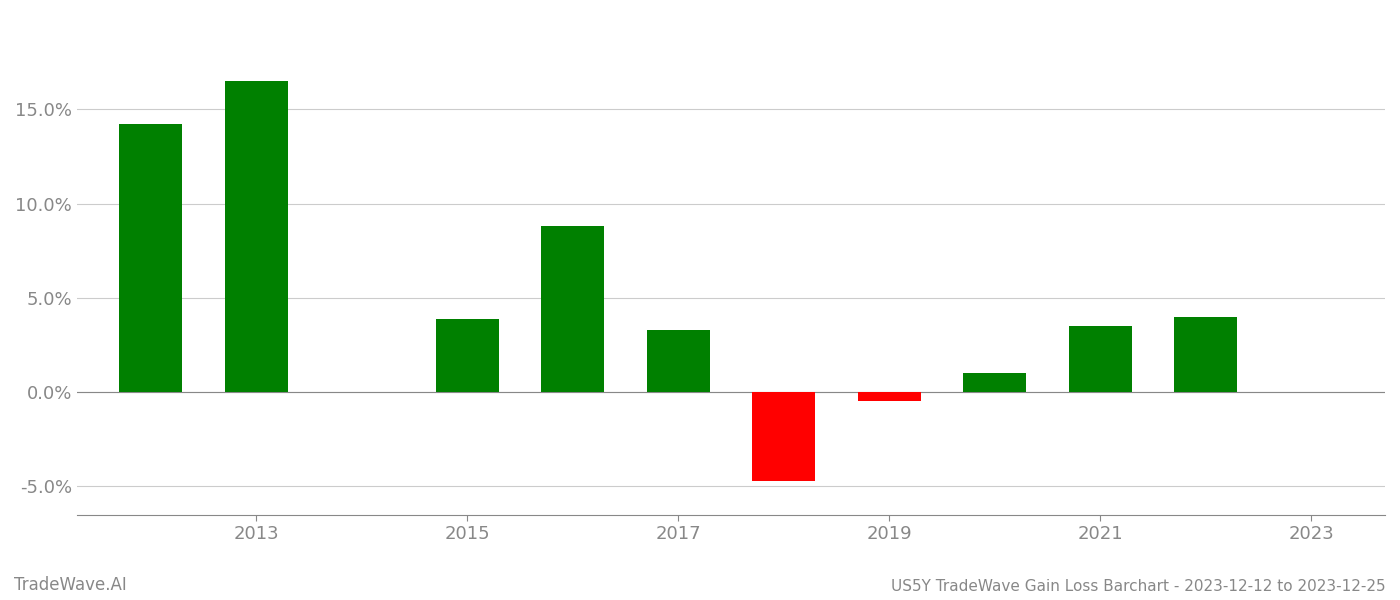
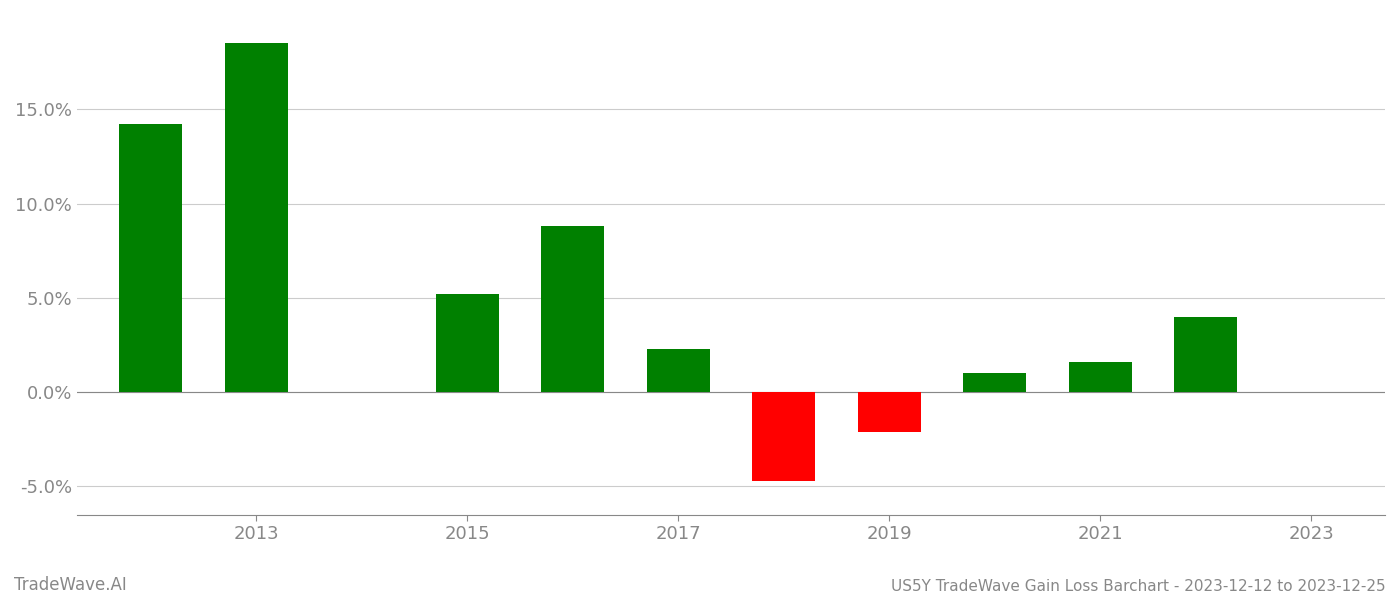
2013: 16.5% -> 18.5%
2015: 3.9% -> 5.2%
2017: 3.3% -> 2.3%
2019: -0.5% -> -2.1%
2021: 3.5% -> 1.6%
